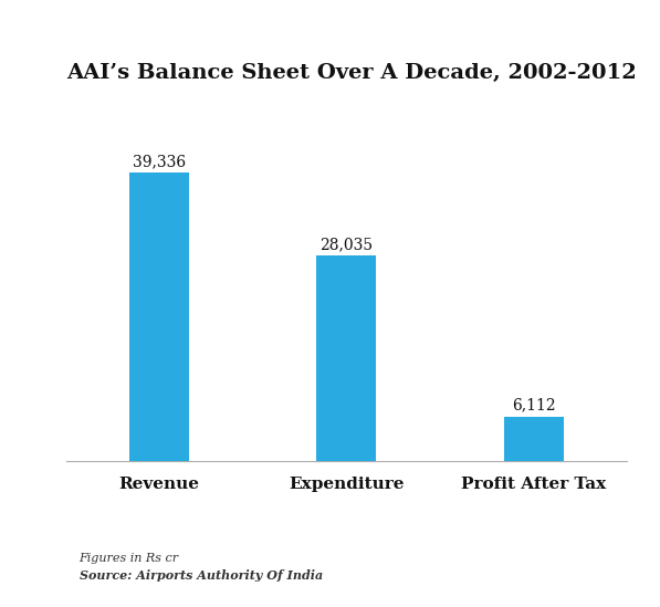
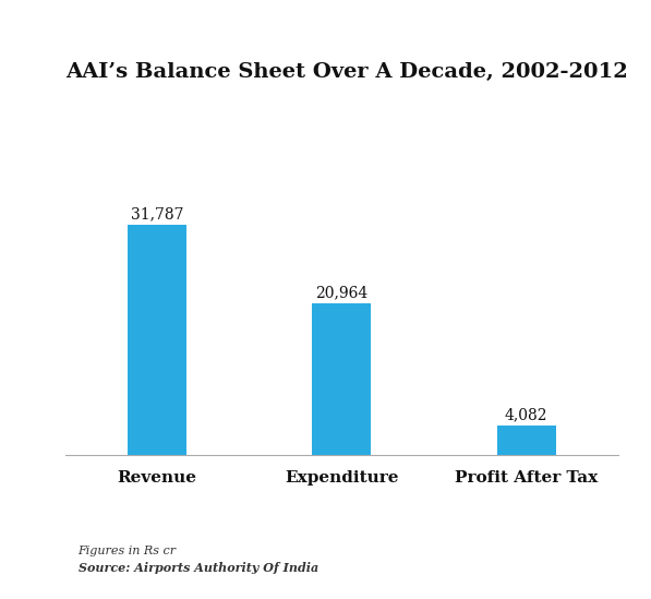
Revenue: 39,336 -> 31,787
Expenditure: 28,035 -> 20,964
Profit After Tax: 6,112 -> 4,082
